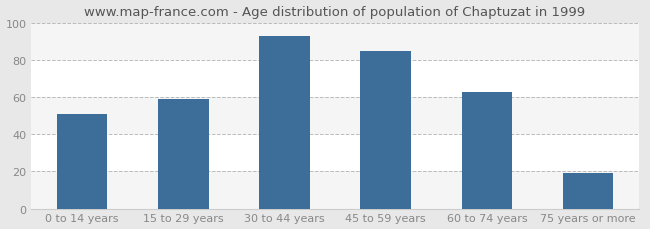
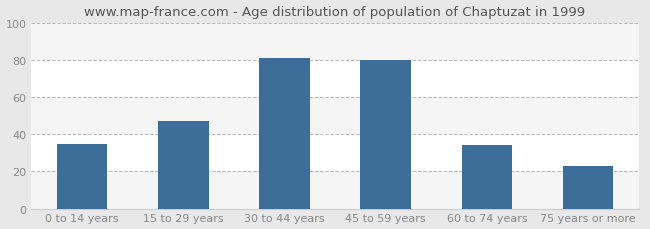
0 to 14 years: 51 -> 35
15 to 29 years: 59 -> 47
30 to 44 years: 93 -> 81
45 to 59 years: 85 -> 80
60 to 74 years: 63 -> 34
75 years or more: 19 -> 23
